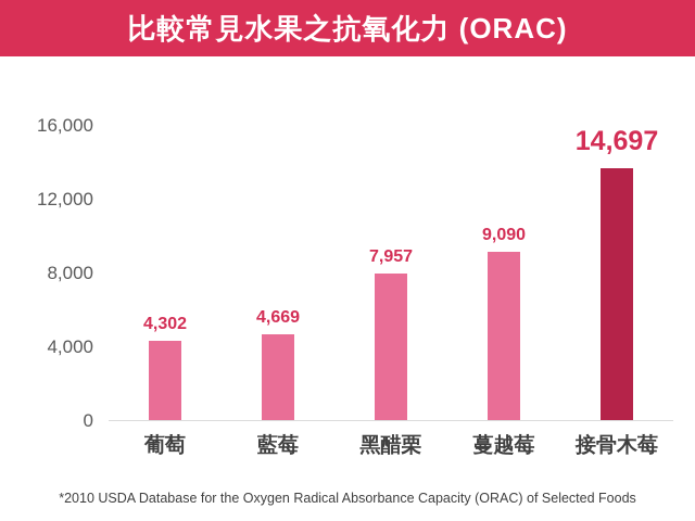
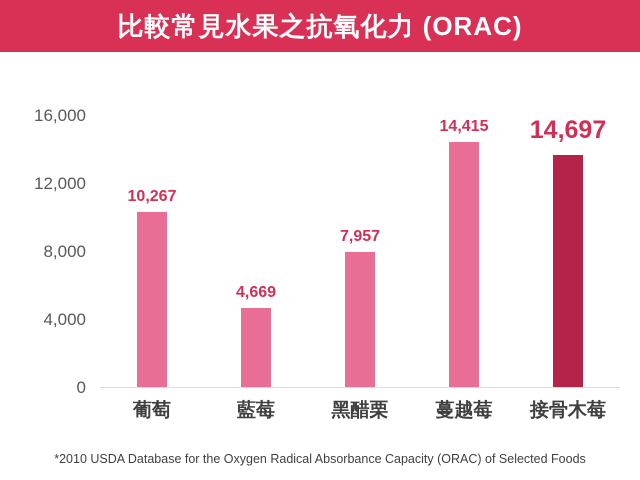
葡萄: 4,302 -> 10,267
蔓越莓: 9,090 -> 14,415
